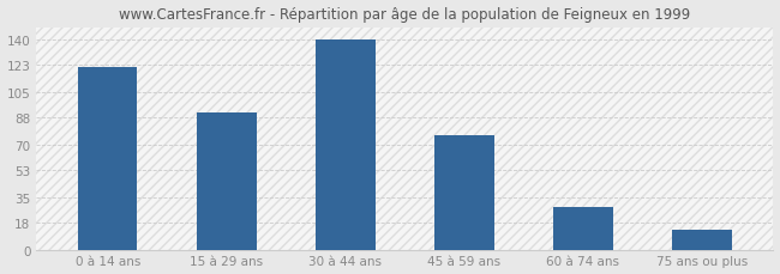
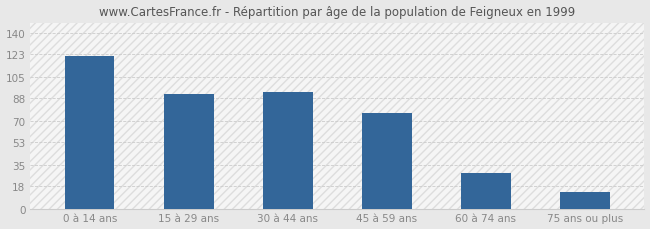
30 à 44 ans: 140 -> 93
